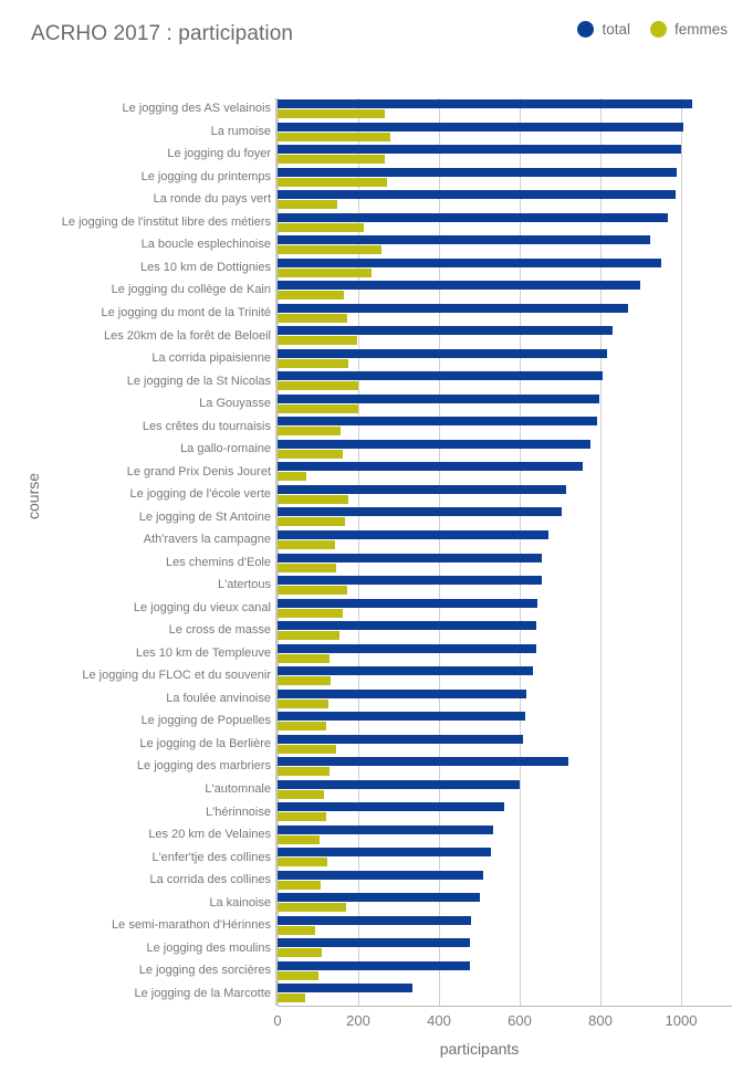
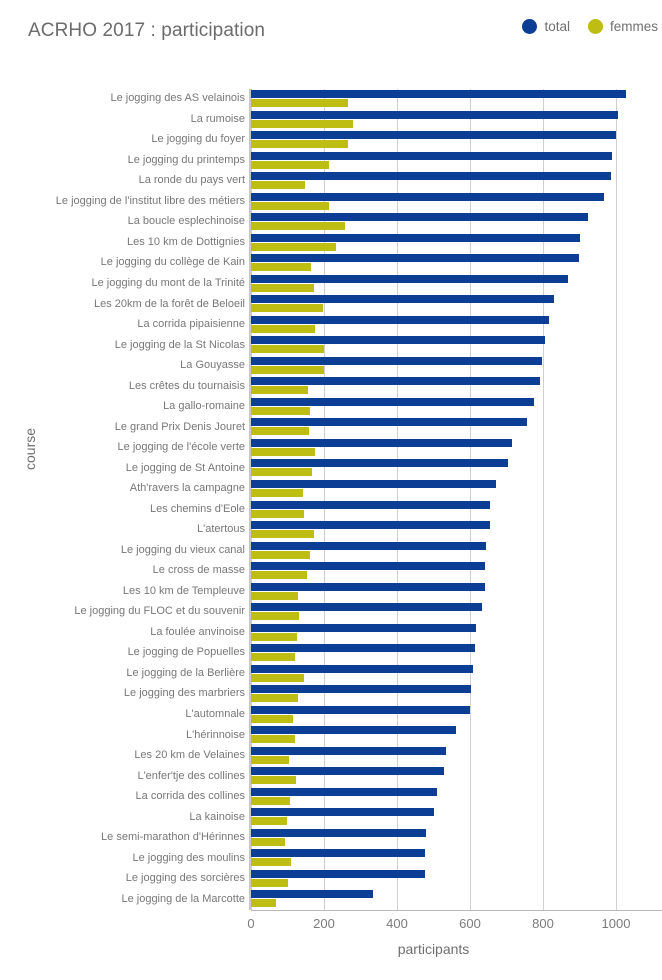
femmes/Le jogging du printemps: 270 -> 210
total/Les 10 km de Dottignies: 950 -> 900
femmes/Le grand Prix Denis Jouret: 70 -> 160
total/Le jogging des marbriers: 720 -> 600
femmes/La kainoise: 170 -> 100
